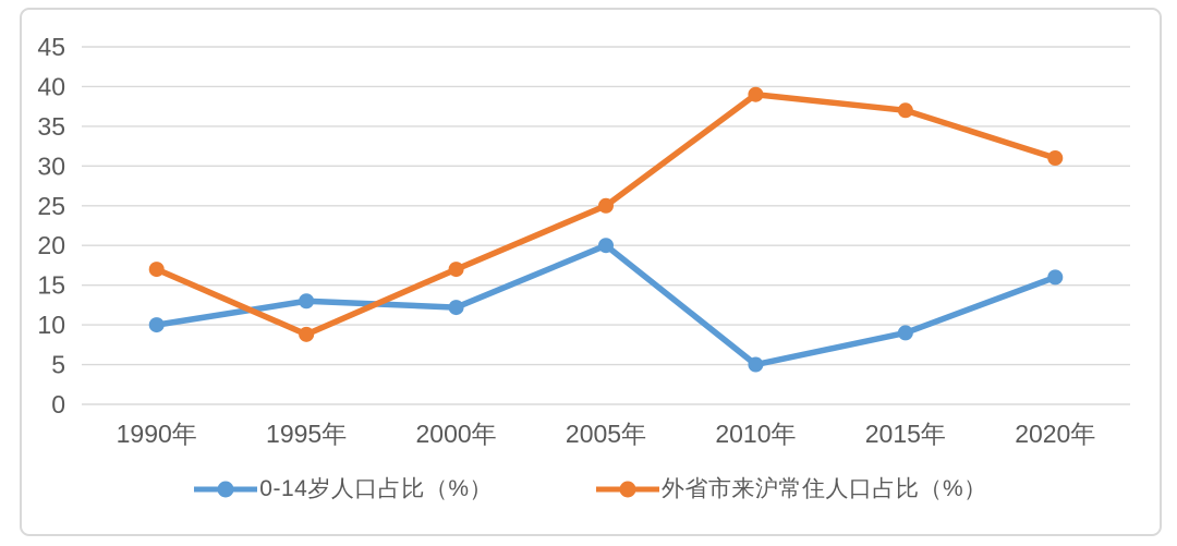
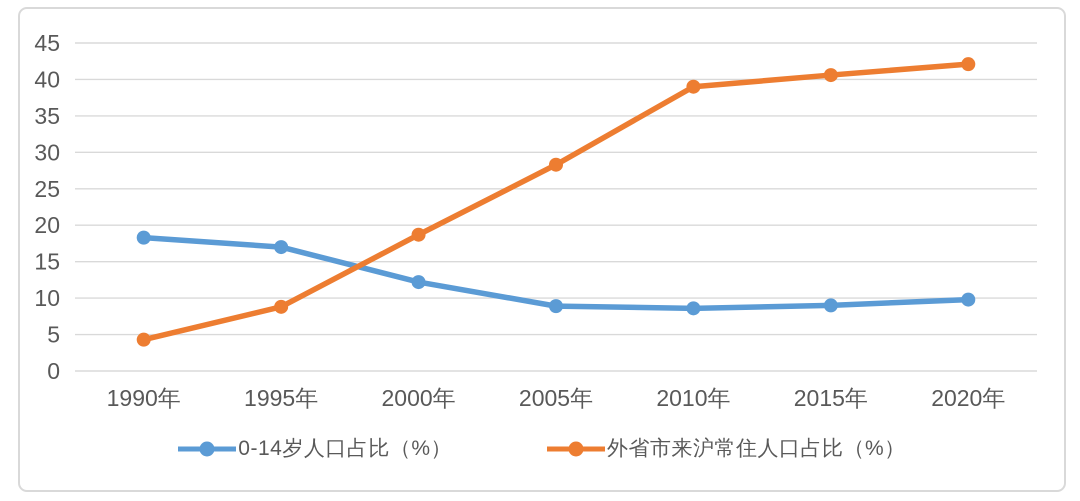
0-14岁人口占比（%）/1990年: 10 -> 18
外省市来沪常住人口占比（%）/1990年: 17 -> 4
0-14岁人口占比（%）/1995年: 13 -> 17
外省市来沪常住人口占比（%）/2000年: 17 -> 19
0-14岁人口占比（%）/2005年: 20 -> 9
外省市来沪常住人口占比（%）/2005年: 25 -> 28
0-14岁人口占比（%）/2010年: 5 -> 9
外省市来沪常住人口占比（%）/2015年: 37 -> 41
0-14岁人口占比（%）/2020年: 16 -> 10
外省市来沪常住人口占比（%）/2020年: 31 -> 42
